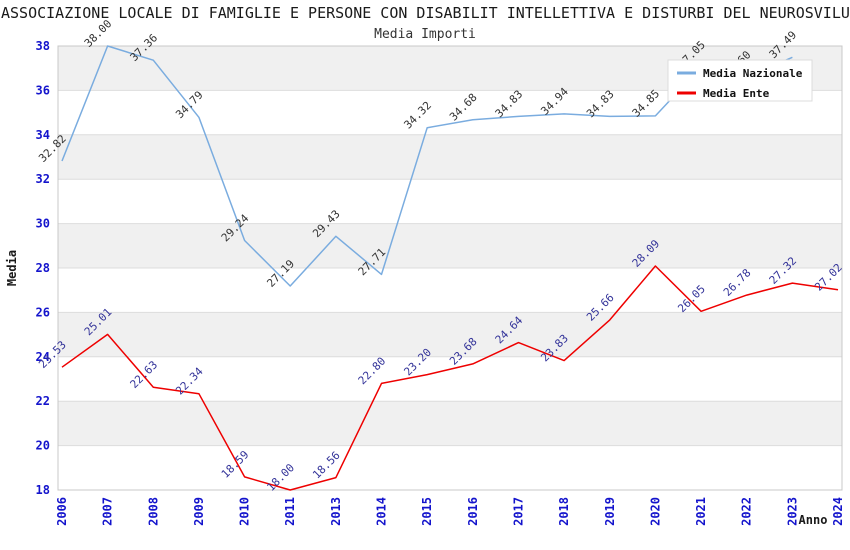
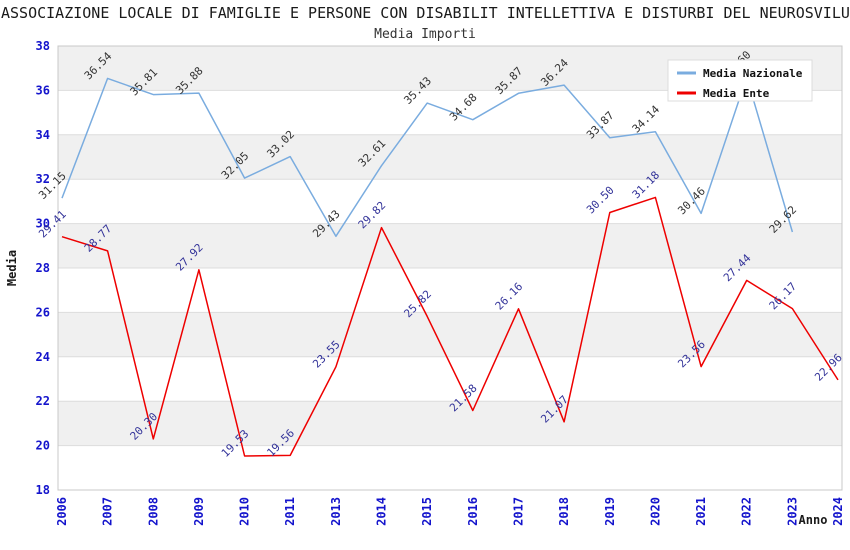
Media Nazionale/2006: 32.82 -> 31.15
Media Ente/2006: 23.53 -> 29.41
Media Nazionale/2007: 38.00 -> 36.54
Media Ente/2007: 25.01 -> 28.77
Media Nazionale/2008: 37.36 -> 35.81
Media Ente/2008: 22.63 -> 20.30
Media Nazionale/2009: 34.79 -> 35.88
Media Ente/2009: 22.34 -> 27.92
Media Nazionale/2010: 29.24 -> 32.05
Media Ente/2010: 18.59 -> 19.53
Media Nazionale/2011: 27.19 -> 33.02
Media Ente/2011: 18.00 -> 19.56
Media Ente/2013: 18.56 -> 23.55
Media Nazionale/2014: 27.71 -> 32.61
Media Ente/2014: 22.80 -> 29.82
Media Nazionale/2015: 34.32 -> 35.43
Media Ente/2015: 23.20 -> 25.82
Media Ente/2016: 23.68 -> 21.58
Media Nazionale/2017: 34.83 -> 35.87
Media Ente/2017: 24.64 -> 26.16
Media Nazionale/2018: 34.94 -> 36.24
Media Ente/2018: 23.83 -> 21.07
Media Nazionale/2019: 34.83 -> 33.87
Media Ente/2019: 25.66 -> 30.50
Media Nazionale/2020: 34.85 -> 34.14
Media Ente/2020: 28.09 -> 31.18
Media Nazionale/2021: 37.05 -> 30.46
Media Ente/2021: 26.05 -> 23.56
Media Ente/2022: 26.78 -> 27.44
Media Nazionale/2023: 37.49 -> 29.62
Media Ente/2023: 27.32 -> 26.17
Media Ente/2024: 27.02 -> 22.96
